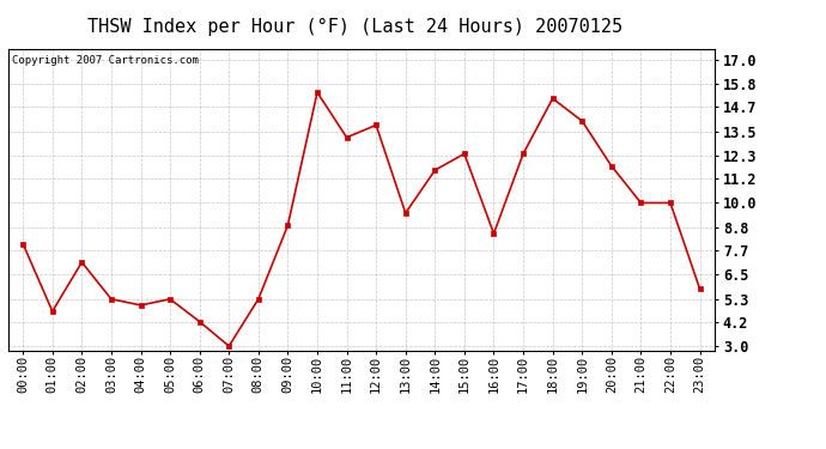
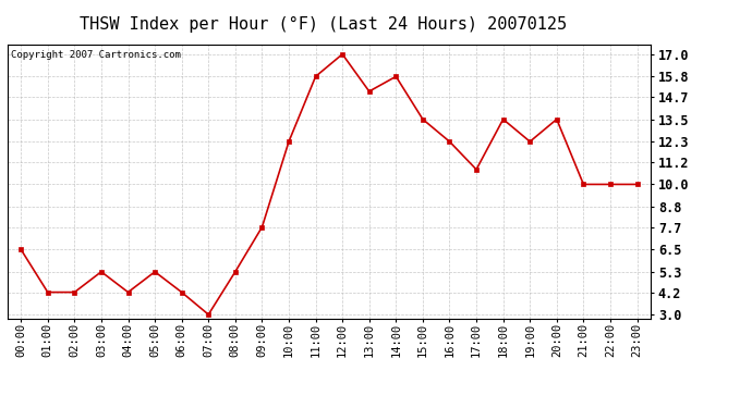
00:00: 8.0 -> 6.5
01:00: 4.7 -> 4.2
02:00: 7.1 -> 4.2
04:00: 5.0 -> 4.2
09:00: 8.9 -> 7.7
10:00: 15.4 -> 12.3
11:00: 13.2 -> 15.8
12:00: 13.8 -> 17.0
13:00: 9.5 -> 15.0
14:00: 11.6 -> 15.8
15:00: 12.4 -> 13.5
16:00: 8.5 -> 12.3
17:00: 12.4 -> 10.8
18:00: 15.1 -> 13.5
19:00: 14.0 -> 12.3
20:00: 11.8 -> 13.5
23:00: 5.8 -> 10.0
